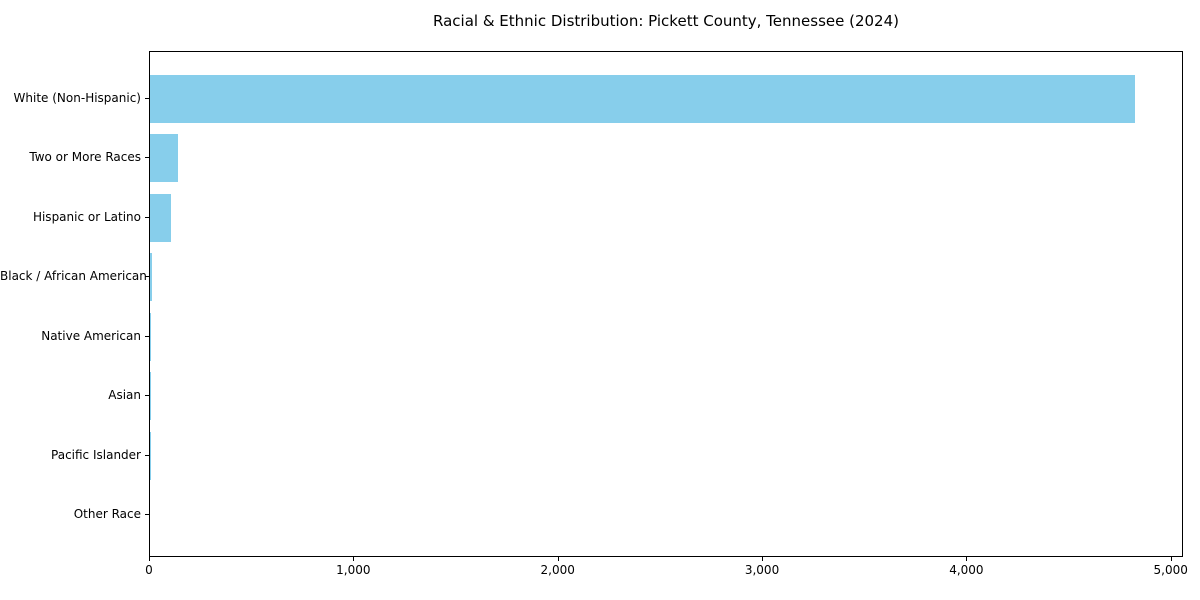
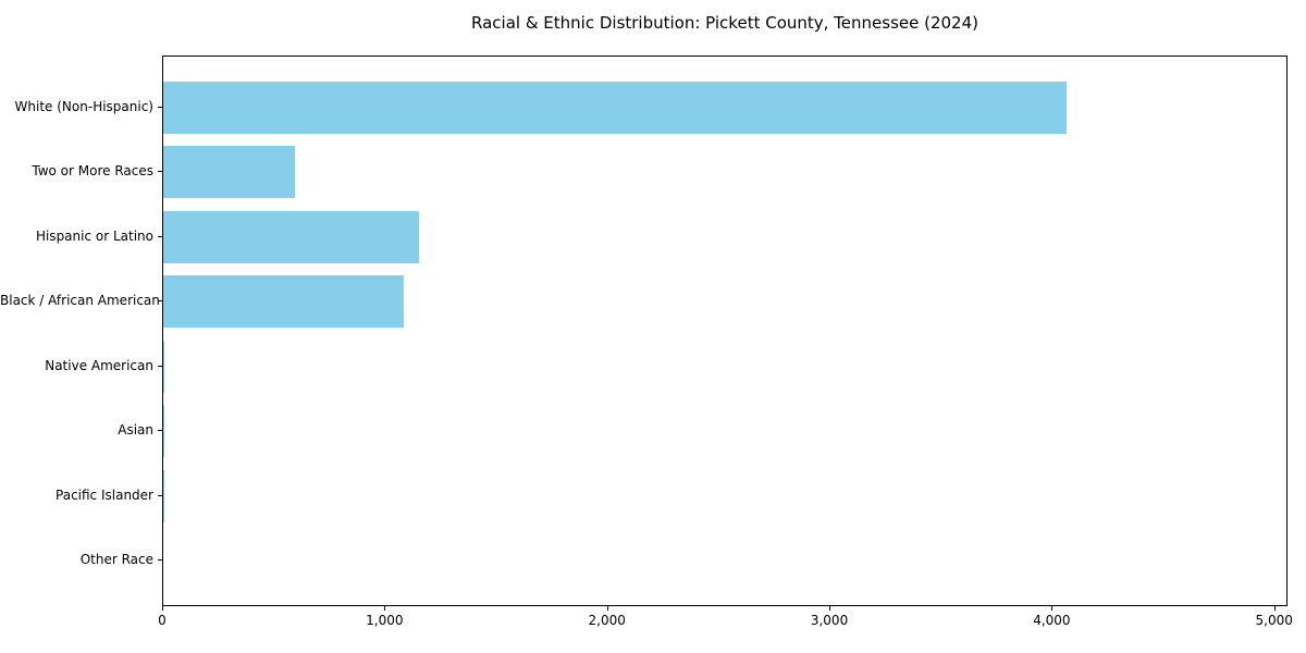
White (Non-Hispanic): 4820 -> 4060
Two or More Races: 140 -> 590
Hispanic or Latino: 100 -> 1150
Black / African American: 10 -> 1080
